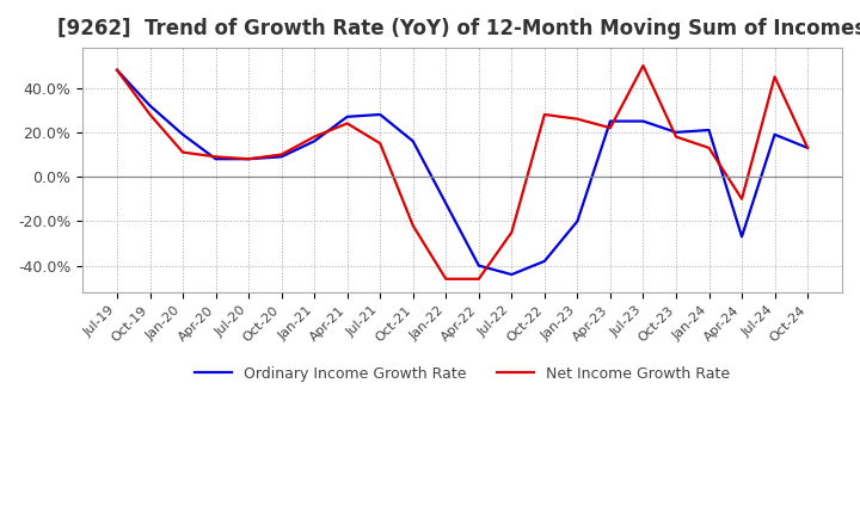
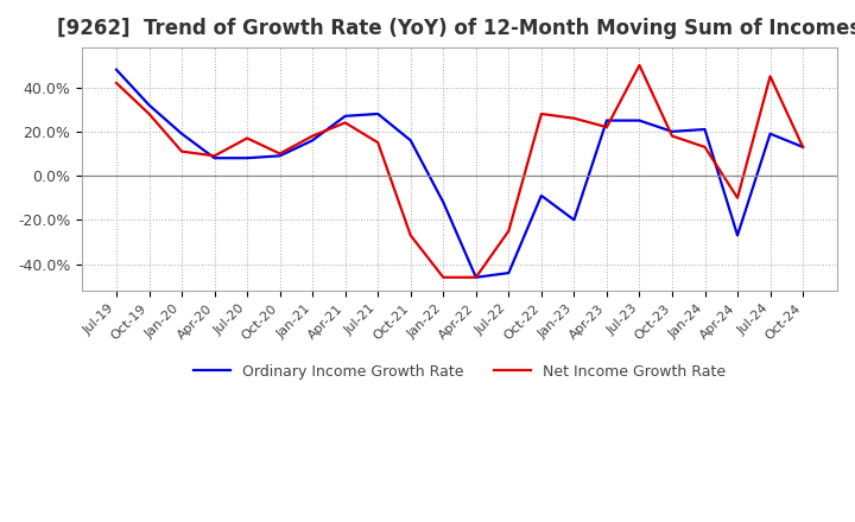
Net Income Growth Rate/Jul-19: 48% -> 42%
Net Income Growth Rate/Jul-20: 8% -> 17%
Net Income Growth Rate/Oct-21: -22% -> -27%
Ordinary Income Growth Rate/Apr-22: -40% -> -46%
Ordinary Income Growth Rate/Oct-22: -38% -> -9%
